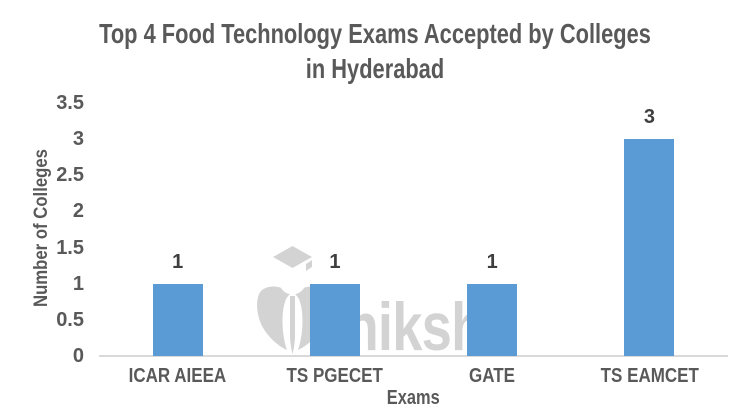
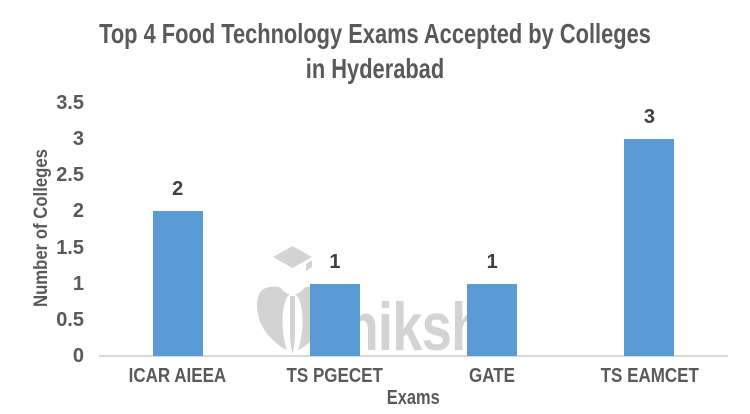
ICAR AIEEA: 1 -> 2
